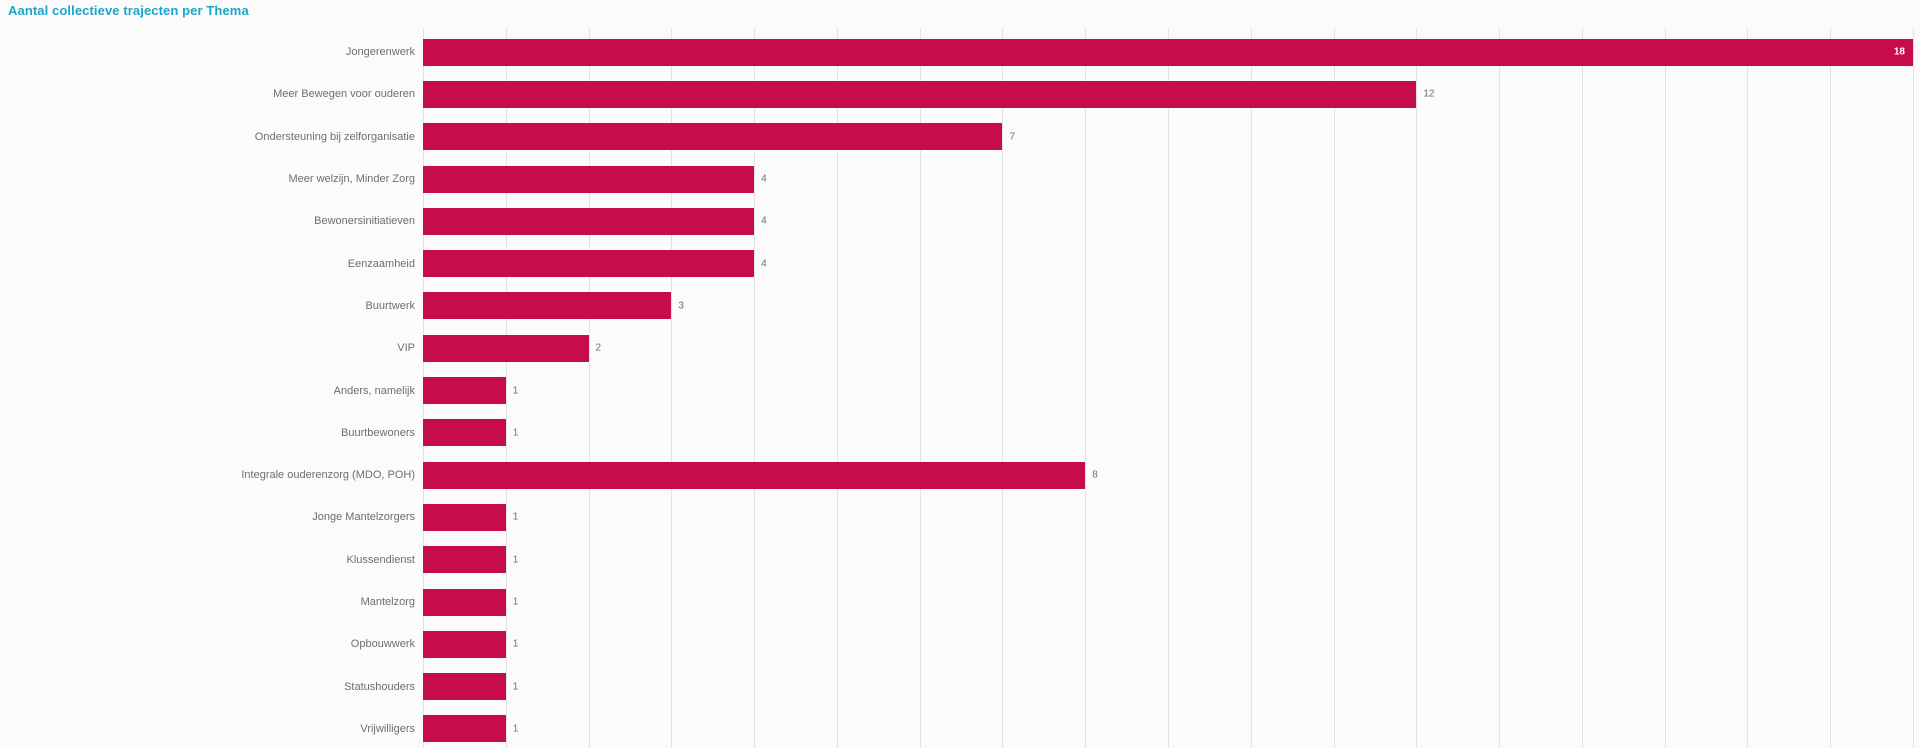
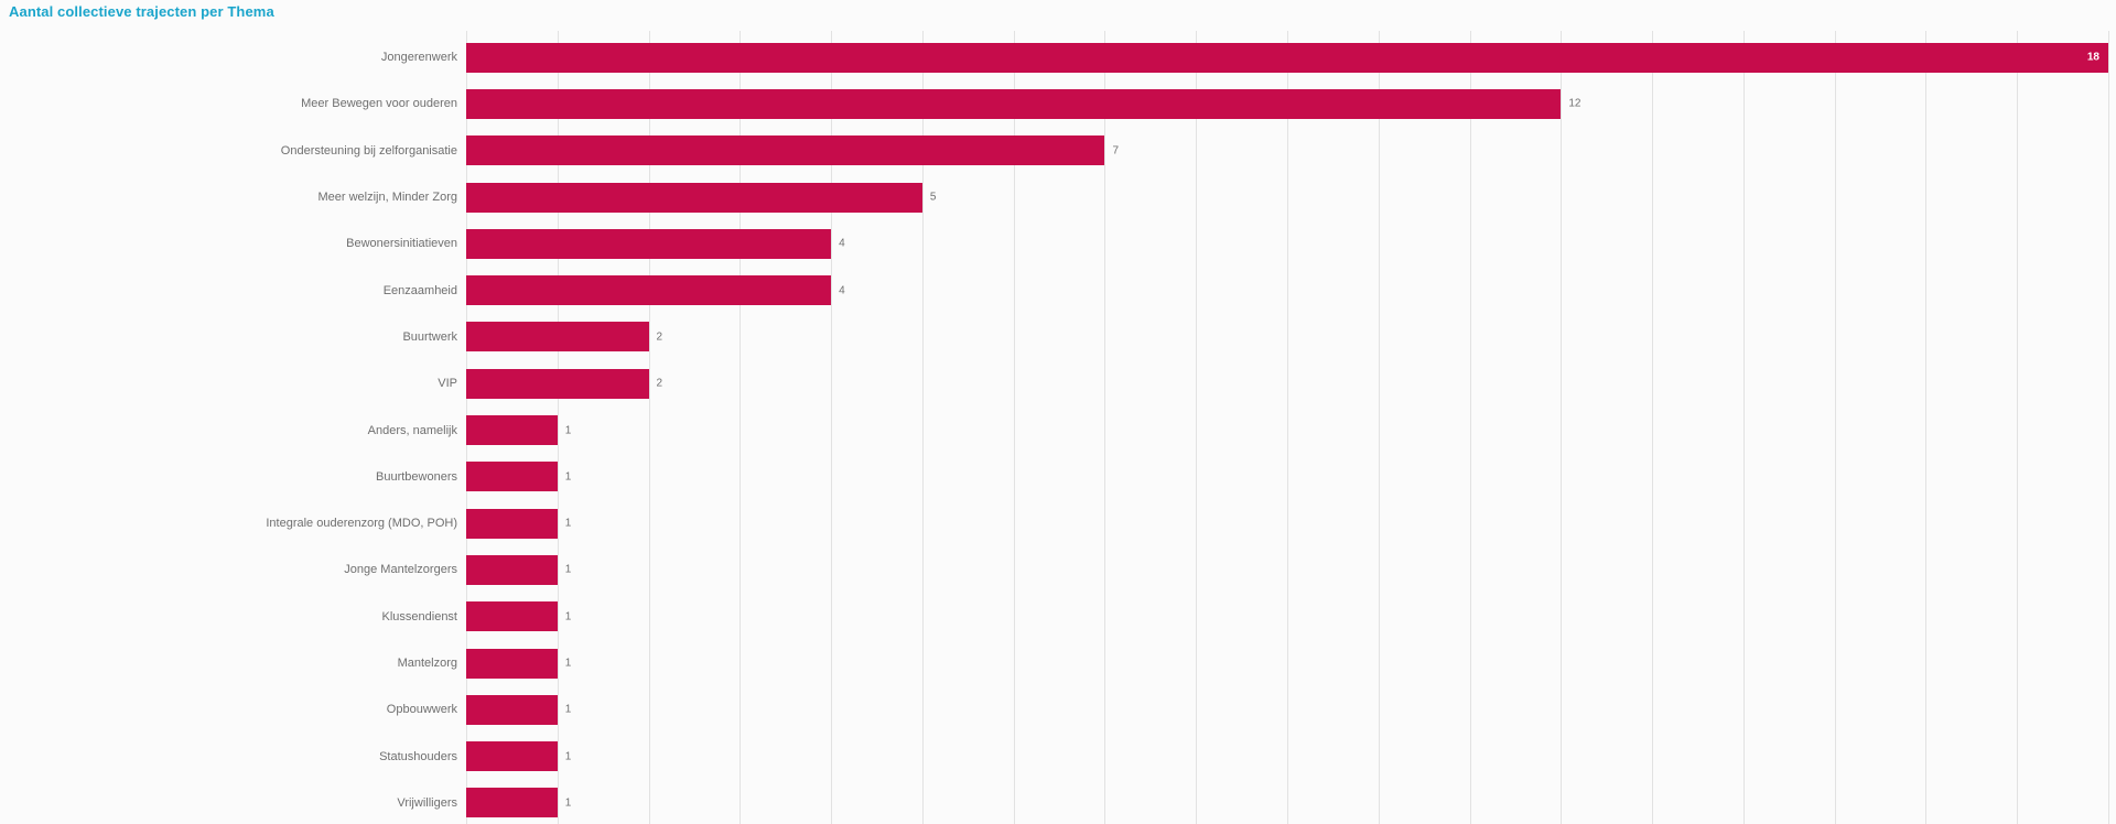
Meer welzijn, Minder Zorg: 4 -> 5
Buurtwerk: 3 -> 2
Integrale ouderenzorg (MDO, POH): 8 -> 1
